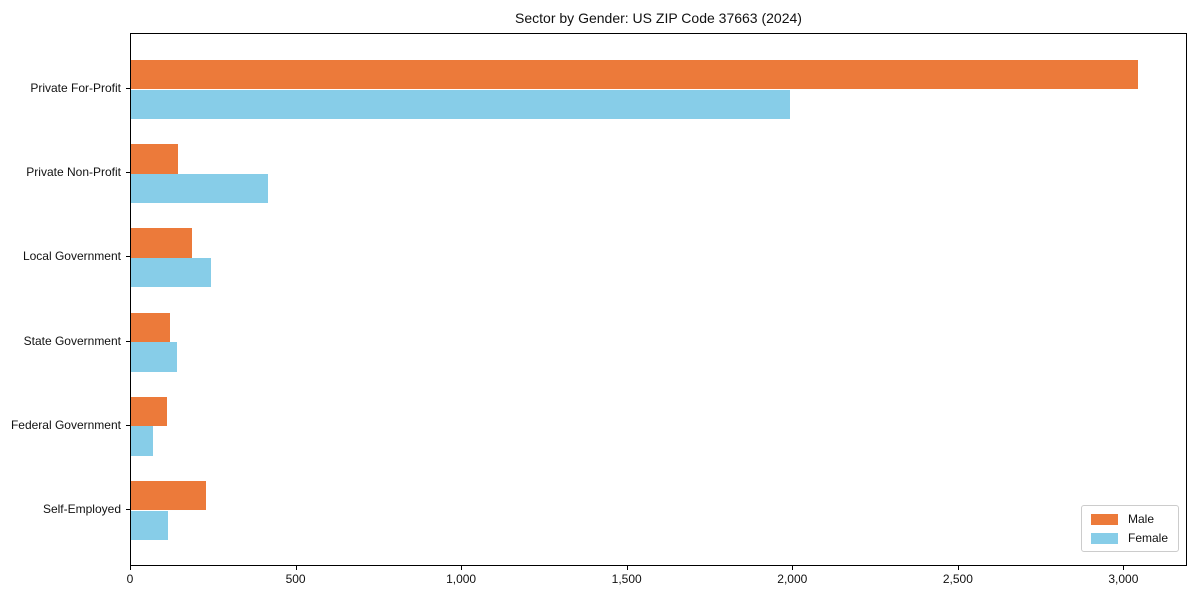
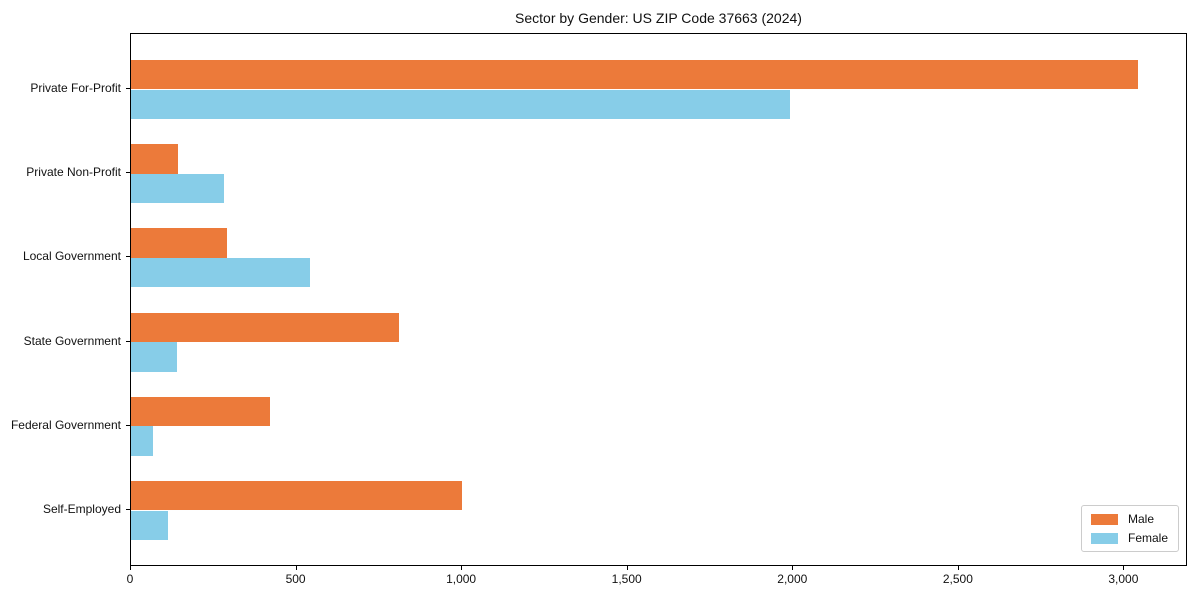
Female/Private Non-Profit: 410 -> 280
Male/Local Government: 180 -> 290
Female/Local Government: 240 -> 540
Male/State Government: 120 -> 810
Male/Federal Government: 110 -> 420
Male/Self-Employed: 230 -> 1000
